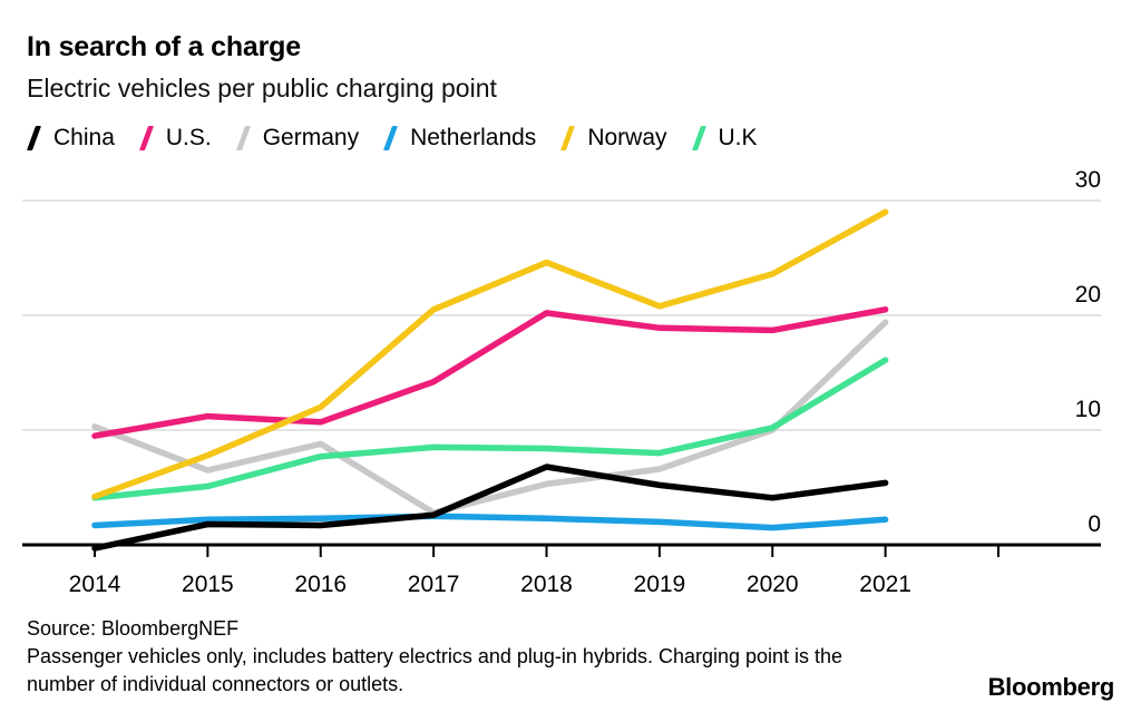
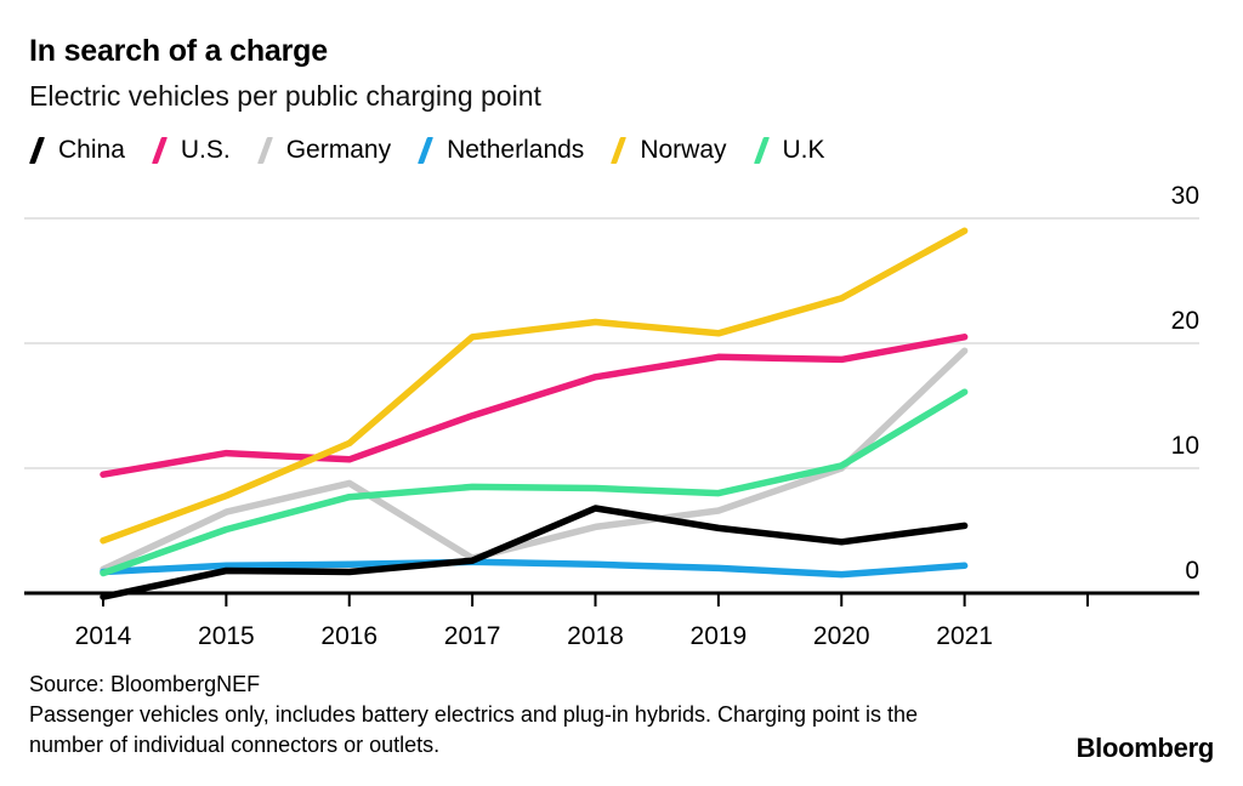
Germany/2014: 10.3 -> 1.9
U.K/2014: 4.1 -> 1.6
U.S./2018: 20.2 -> 17.3
Norway/2018: 24.6 -> 21.7
